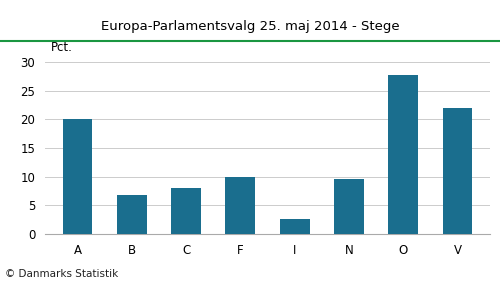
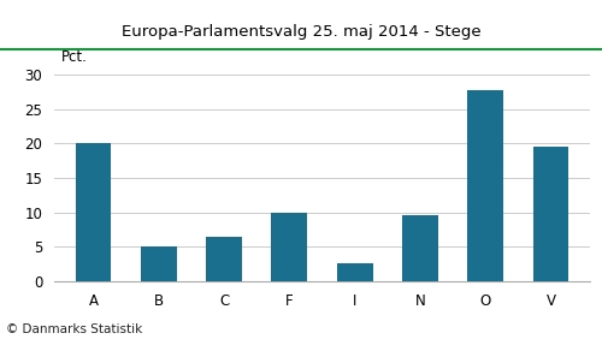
B: 6.8 -> 5.1
C: 8.0 -> 6.5
V: 22.0 -> 19.5
